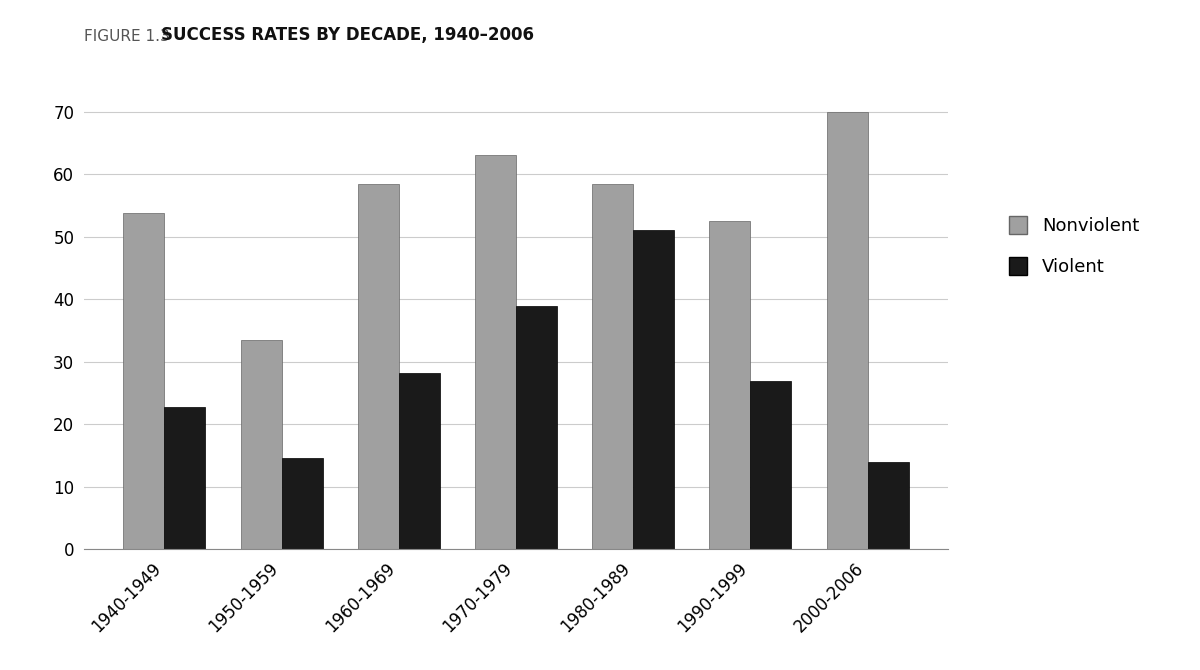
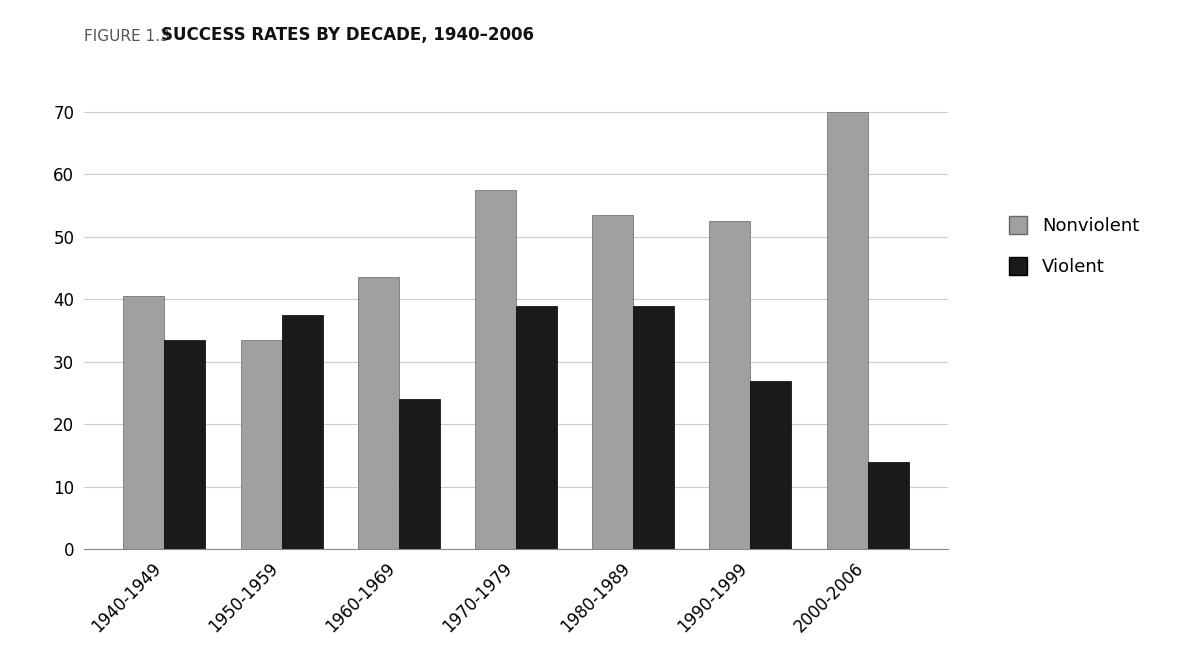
Nonviolent/1940-1949: 53.8 -> 40.5
Violent/1940-1949: 22.8 -> 33.5
Violent/1950-1959: 14.6 -> 37.5
Nonviolent/1960-1969: 58.4 -> 43.5
Violent/1960-1969: 28.2 -> 24.0
Nonviolent/1970-1979: 63.0 -> 57.5
Nonviolent/1980-1989: 58.4 -> 53.5
Violent/1980-1989: 51.0 -> 39.0
